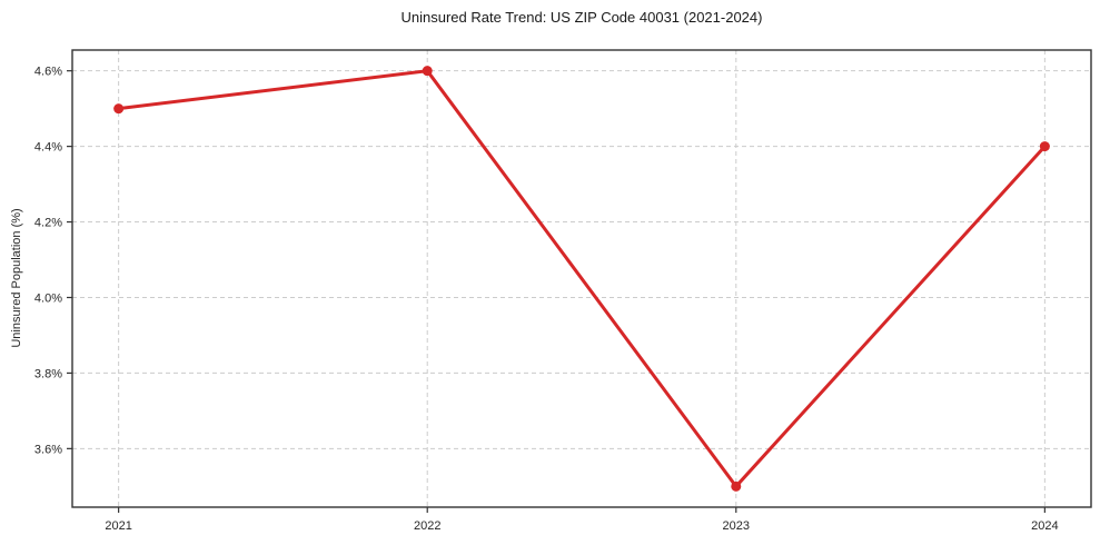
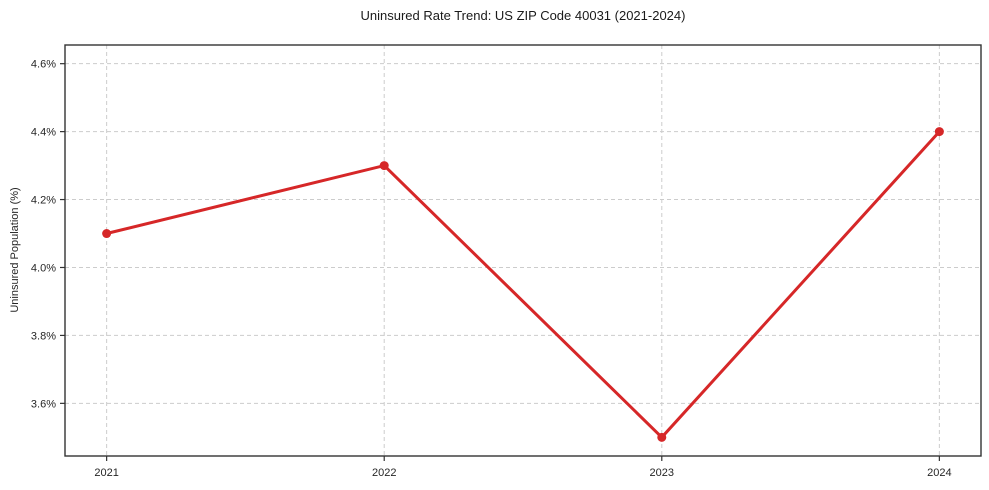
2021: 4.5% -> 4.1%
2022: 4.6% -> 4.3%
